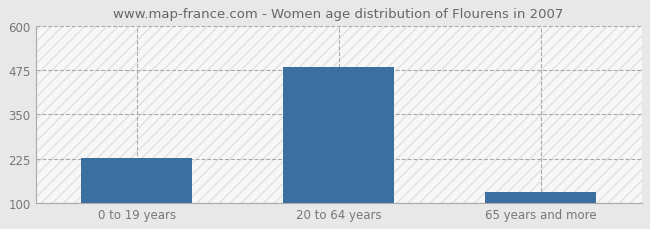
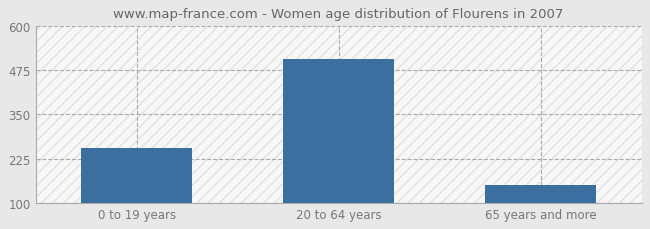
0 to 19 years: 226 -> 255
20 to 64 years: 484 -> 505
65 years and more: 130 -> 150
